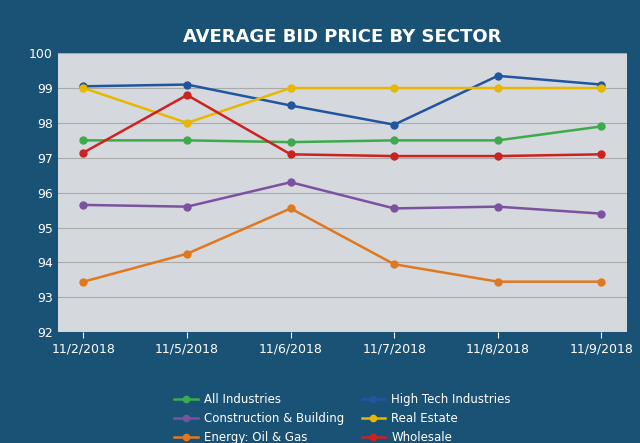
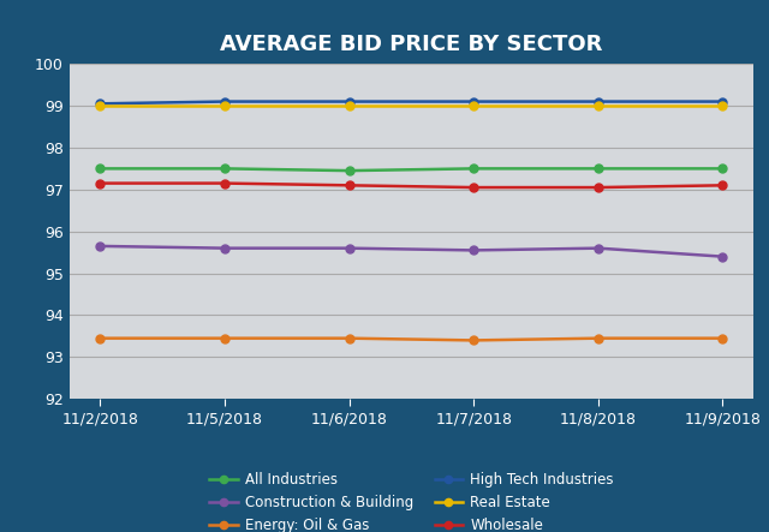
Energy: Oil & Gas/11/5/2018: 94.25 -> 93.45
Real Estate/11/5/2018: 98 -> 99
Wholesale/11/5/2018: 98.80 -> 97.15
Construction & Building/11/6/2018: 96.30 -> 95.60
Energy: Oil & Gas/11/6/2018: 95.55 -> 93.45
High Tech Industries/11/6/2018: 98.50 -> 99.10
Energy: Oil & Gas/11/7/2018: 93.95 -> 93.40
High Tech Industries/11/7/2018: 97.95 -> 99.10
High Tech Industries/11/8/2018: 99.35 -> 99.10
All Industries/11/9/2018: 97.90 -> 97.50
